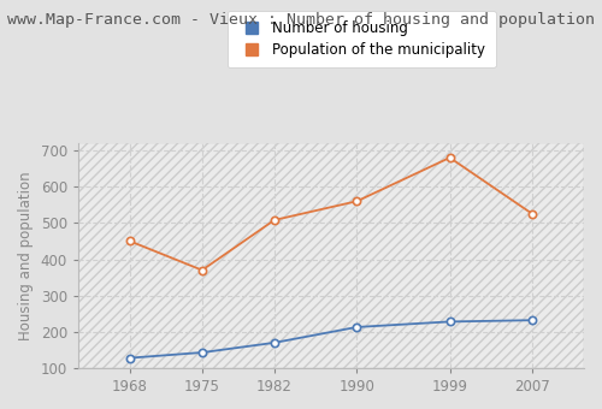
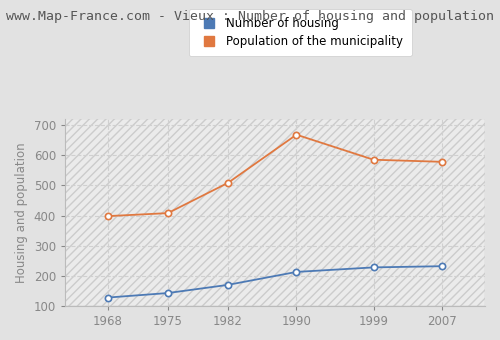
Population of the municipality/1968: 450 -> 398
Population of the municipality/1975: 370 -> 408
Population of the municipality/1990: 560 -> 668
Population of the municipality/1999: 680 -> 585
Population of the municipality/2007: 525 -> 578
